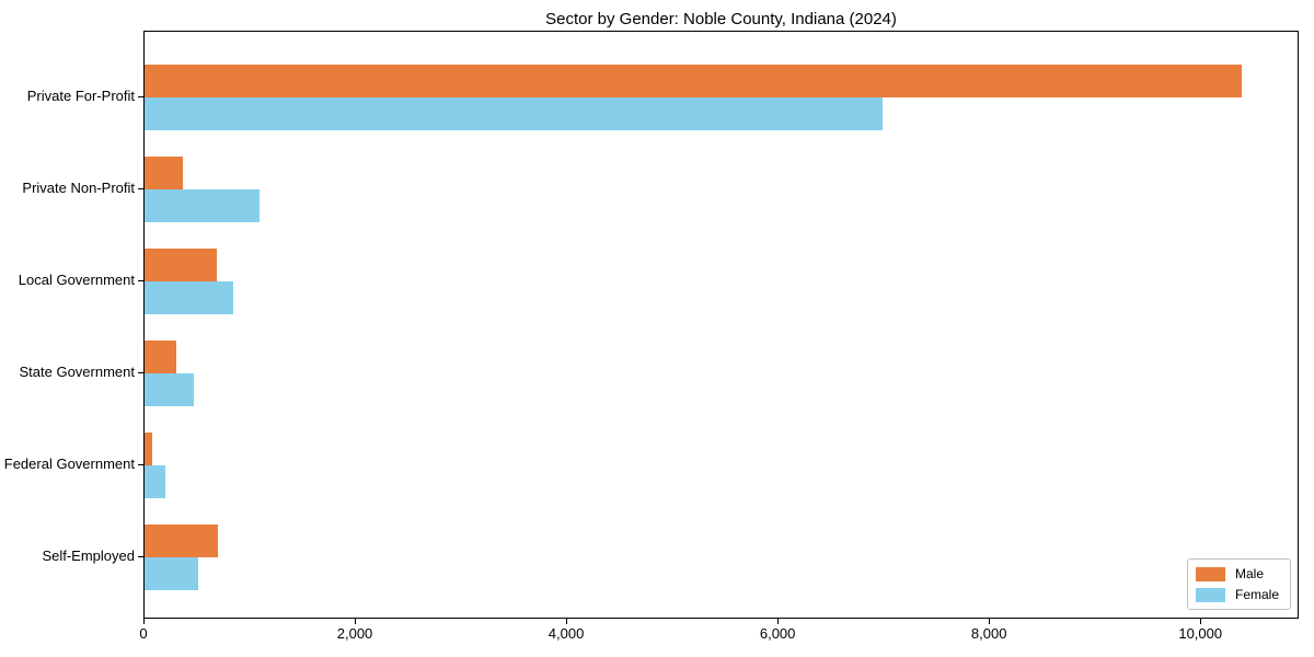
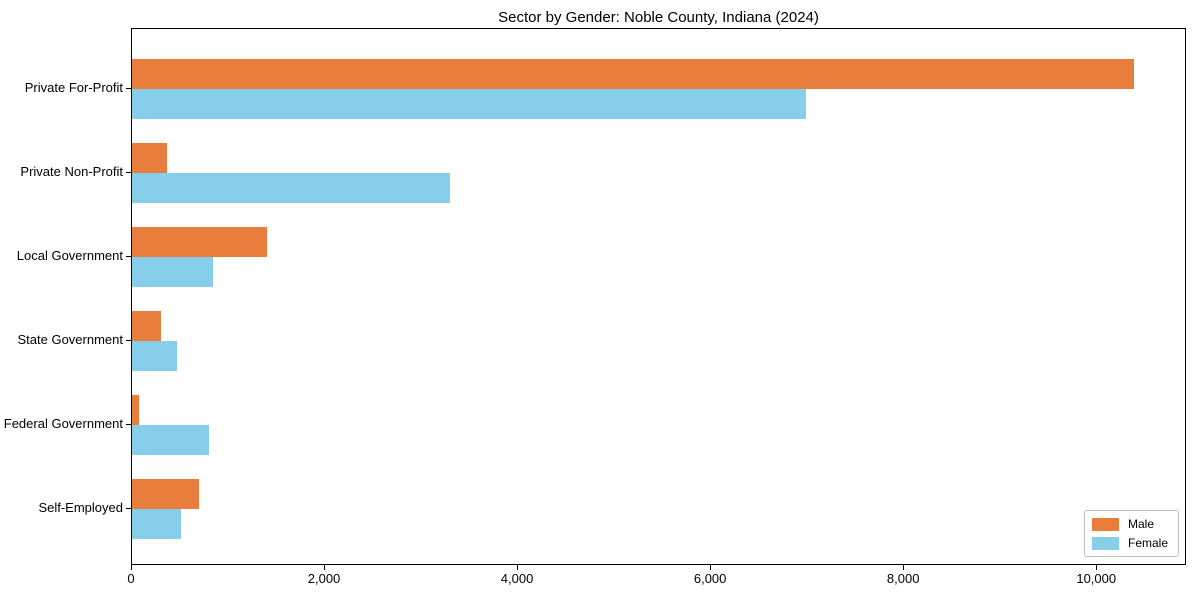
Female/Private Non-Profit: 1100 -> 3300
Male/Local Government: 700 -> 1400
Female/Federal Government: 200 -> 800
